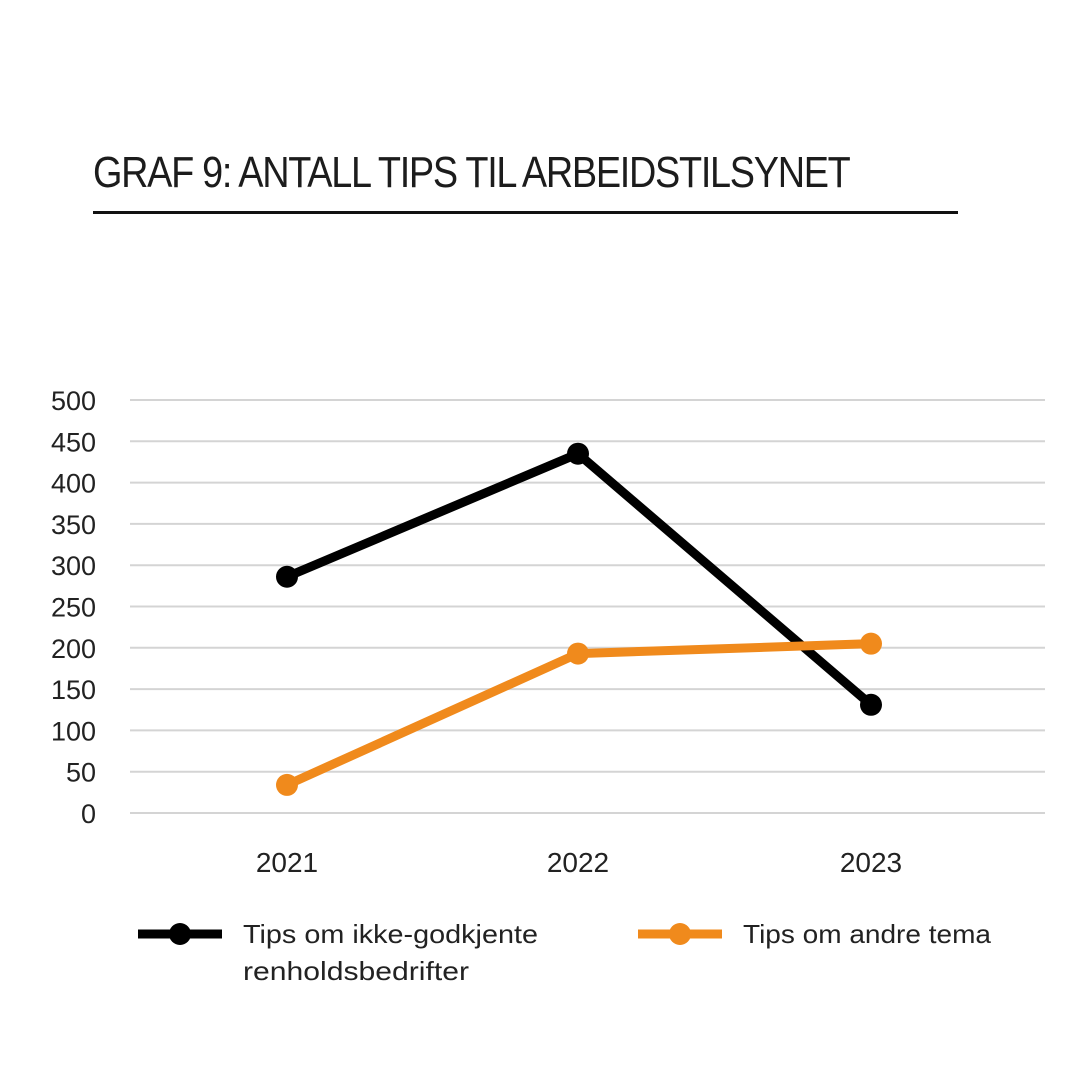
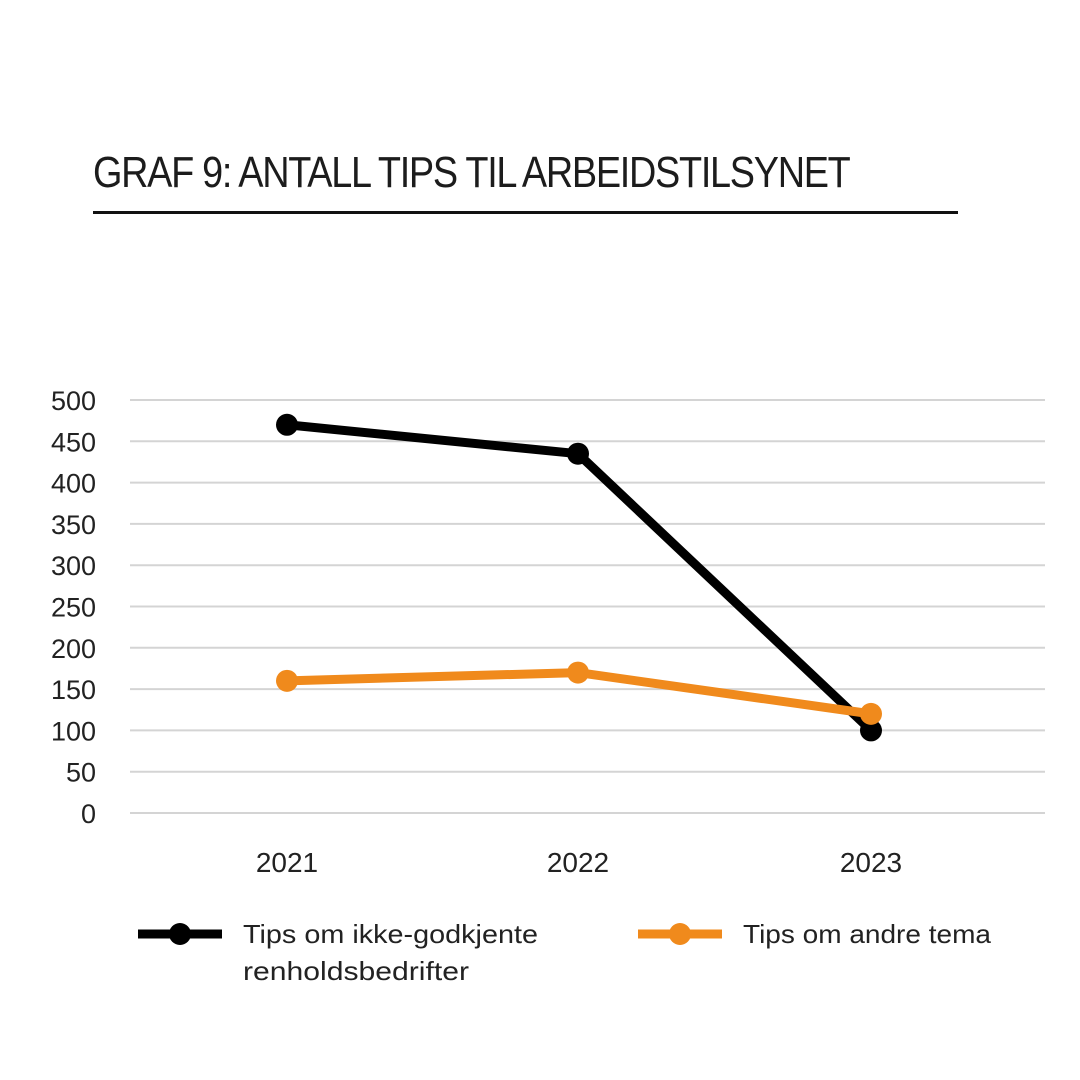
Tips om ikke-godkjente renholdsbedrifter/2021: 290 -> 470
Tips om andre tema/2021: 30 -> 160
Tips om andre tema/2022: 190 -> 170
Tips om ikke-godkjente renholdsbedrifter/2023: 130 -> 100
Tips om andre tema/2023: 200 -> 120
